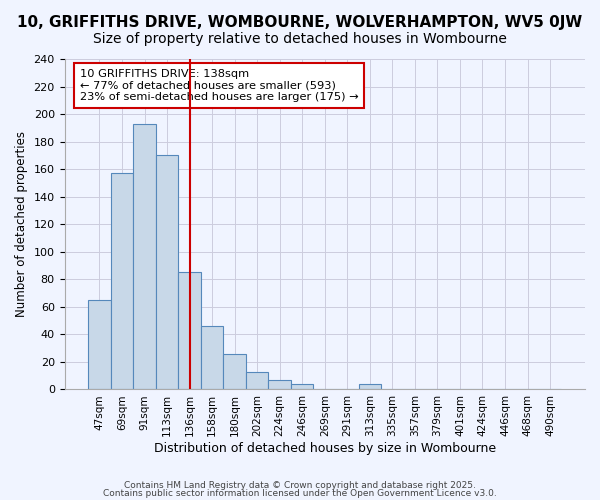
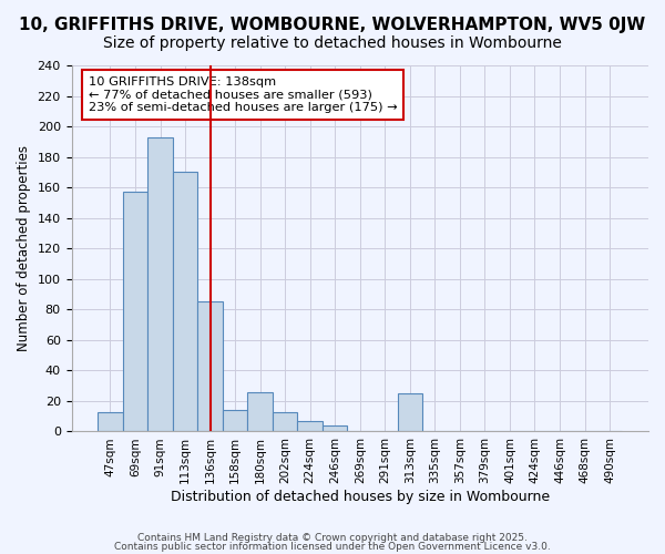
47sqm: 65 -> 13
158sqm: 46 -> 14
313sqm: 4 -> 25
